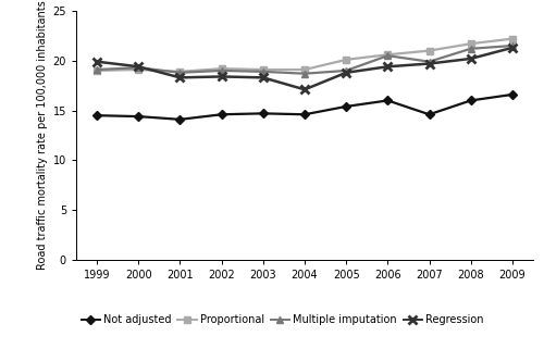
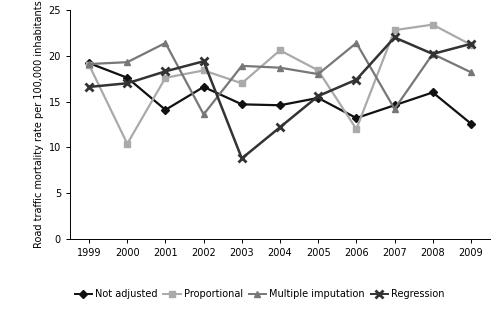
Not adjusted/1999: 14.5 -> 19.2
Regression/1999: 19.9 -> 16.6
Not adjusted/2000: 14.4 -> 17.6
Proportional/2000: 19.1 -> 10.4
Regression/2000: 19.4 -> 17.0
Proportional/2001: 18.9 -> 17.6
Multiple imputation/2001: 18.8 -> 21.4
Not adjusted/2002: 14.6 -> 16.6
Proportional/2002: 19.2 -> 18.4
Multiple imputation/2002: 19.0 -> 13.6
Regression/2002: 18.4 -> 19.4
Proportional/2003: 19.1 -> 17.0
Regression/2003: 18.3 -> 8.8
Proportional/2004: 19.1 -> 20.6
Regression/2004: 17.1 -> 12.2
Proportional/2005: 20.1 -> 18.4
Multiple imputation/2005: 19.0 -> 18.0
Regression/2005: 18.8 -> 15.6
Not adjusted/2006: 16.0 -> 13.2
Proportional/2006: 20.6 -> 12.0
Multiple imputation/2006: 20.5 -> 21.4
Regression/2006: 19.4 -> 17.4
Proportional/2007: 21.0 -> 22.8
Multiple imputation/2007: 19.9 -> 14.2
Regression/2007: 19.7 -> 22.0
Proportional/2008: 21.7 -> 23.4
Multiple imputation/2008: 21.2 -> 20.2
Not adjusted/2009: 16.6 -> 12.6
Proportional/2009: 22.2 -> 21.2
Multiple imputation/2009: 21.5 -> 18.2
